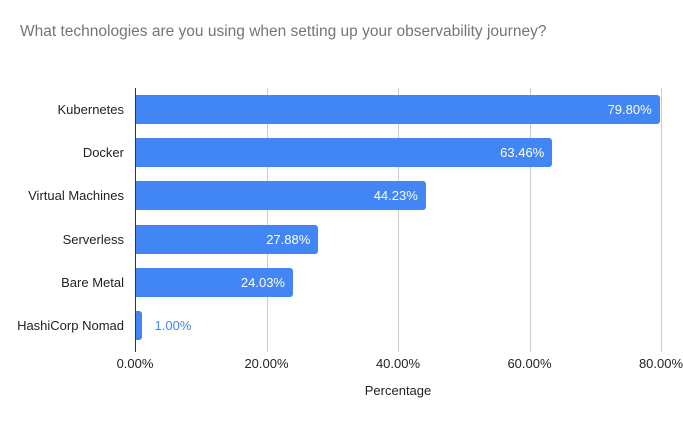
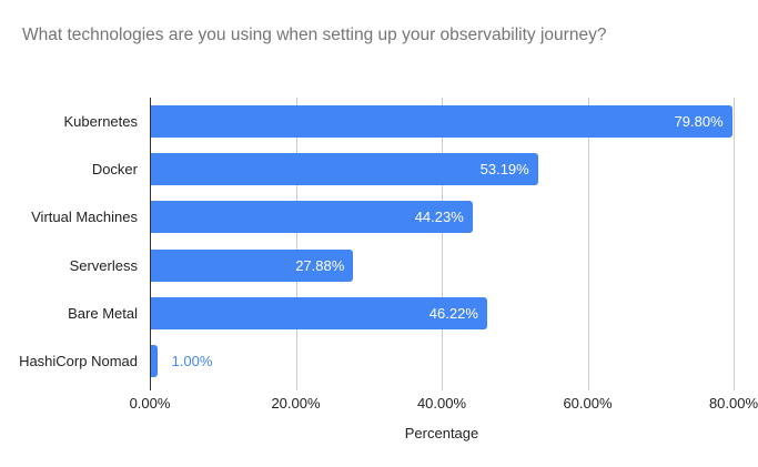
Docker: 63.46% -> 53.19%
Bare Metal: 24.03% -> 46.22%
